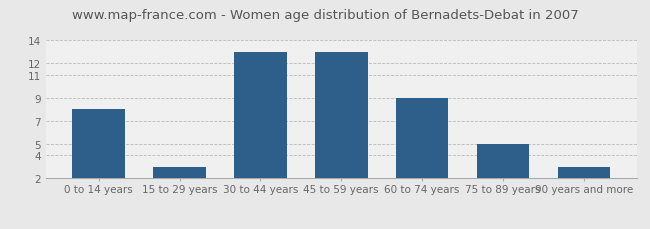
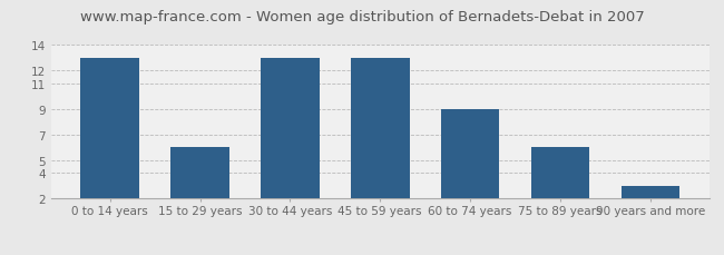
0 to 14 years: 8 -> 13
15 to 29 years: 3 -> 6
75 to 89 years: 5 -> 6
